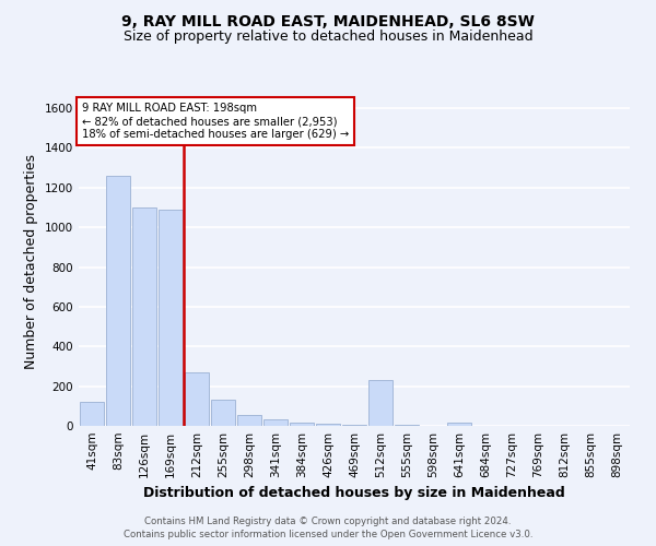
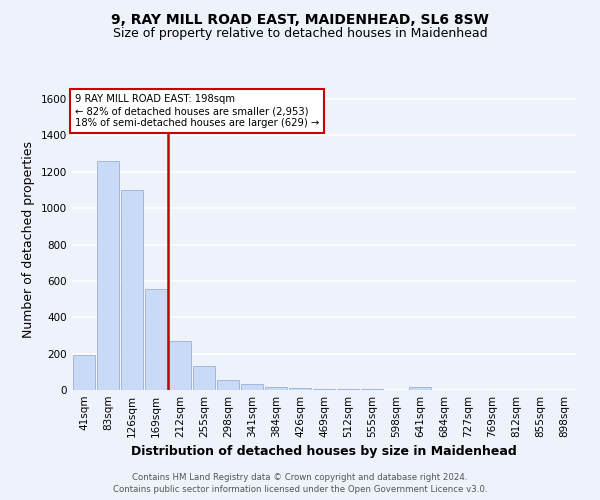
41sqm: 120 -> 190
169sqm: 1090 -> 560
512sqm: 230 -> 0
